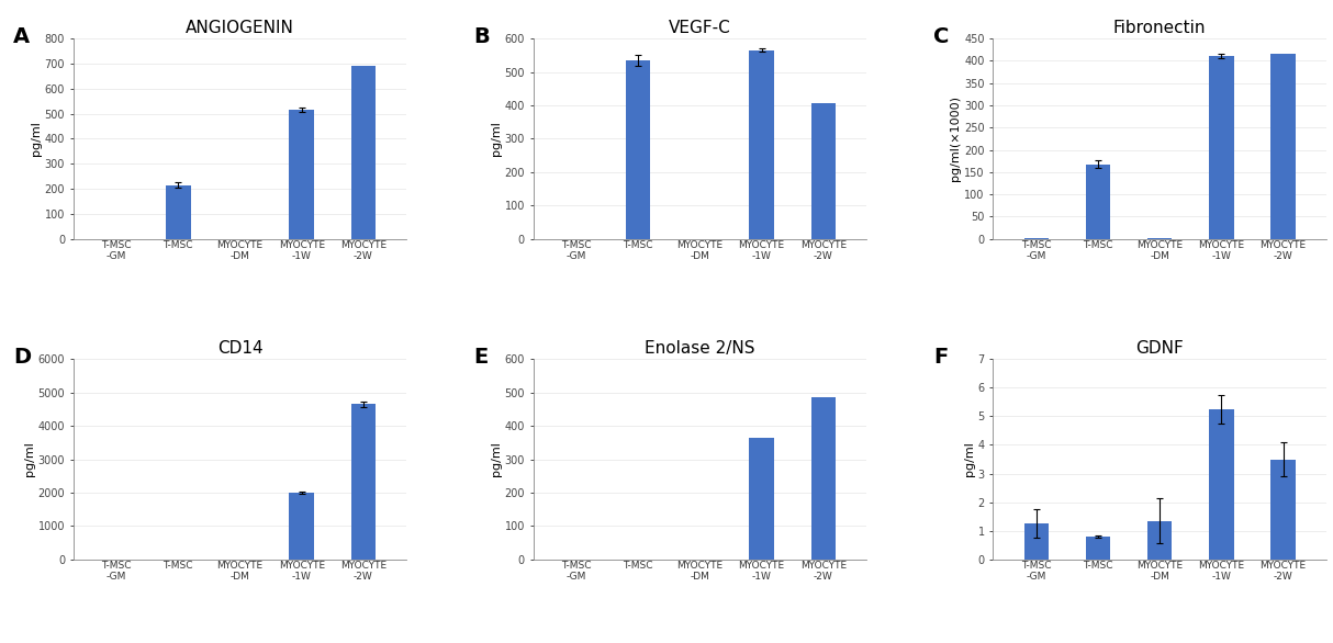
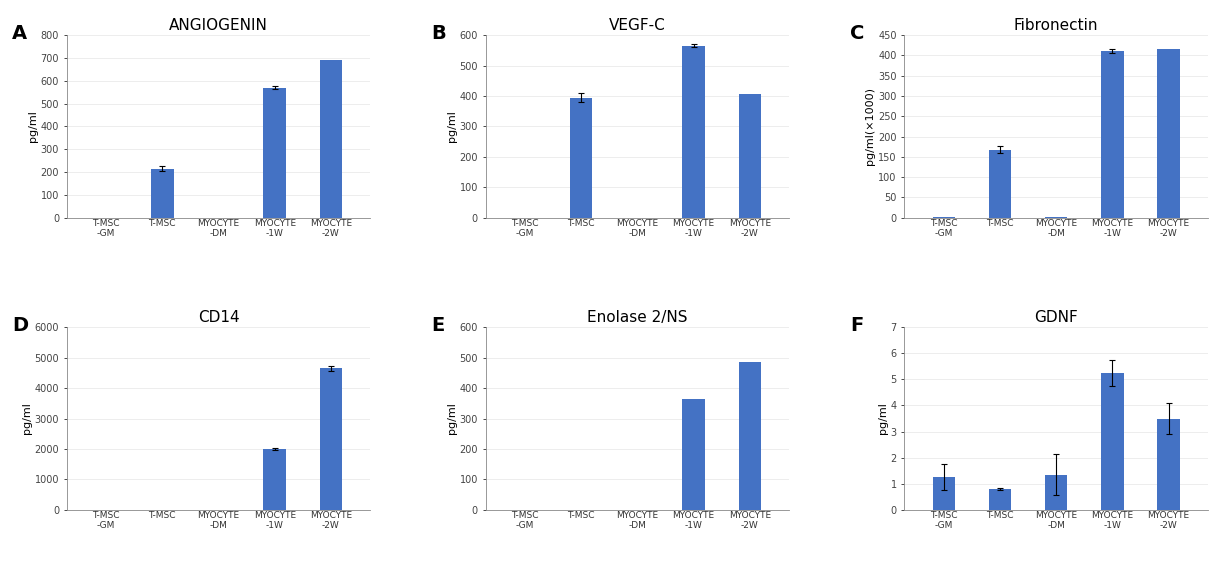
ANGIOGENIN/MYOCYTE -1W: 515 -> 570
VEGF-C/T-MSC: 535 -> 395
